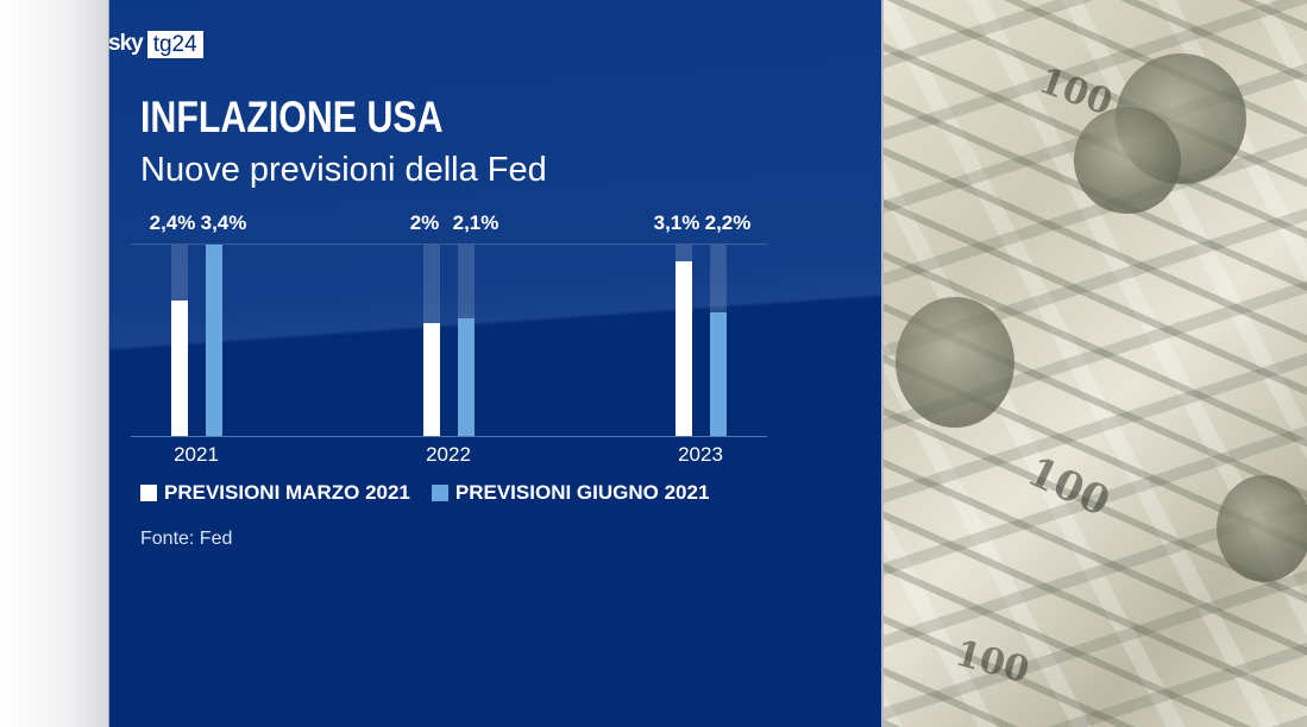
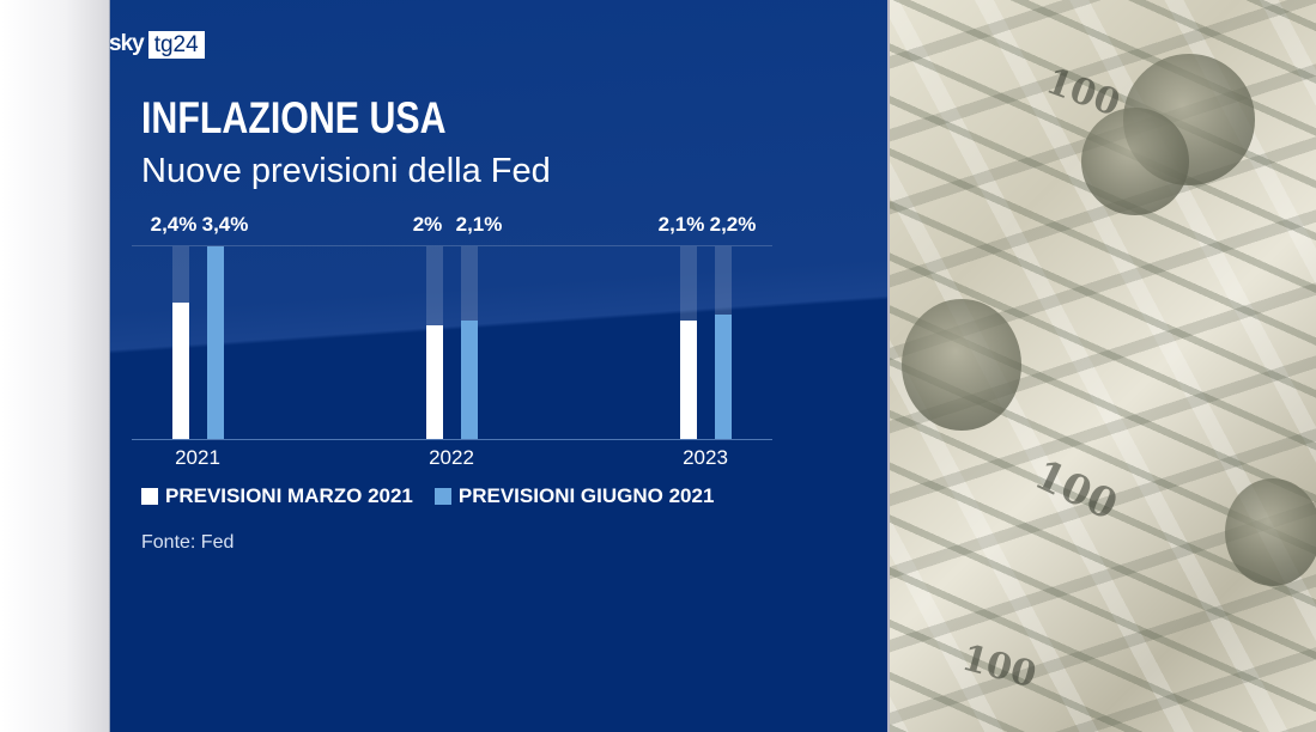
PREVISIONI MARZO 2021/2023: 3,1% -> 2,1%
